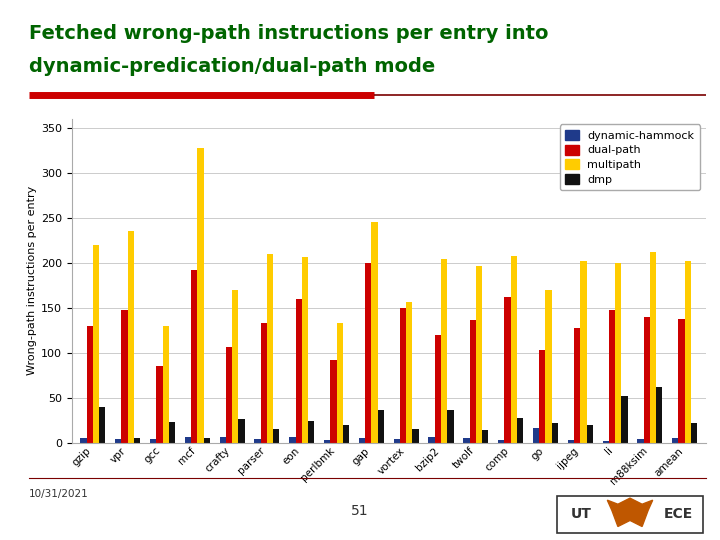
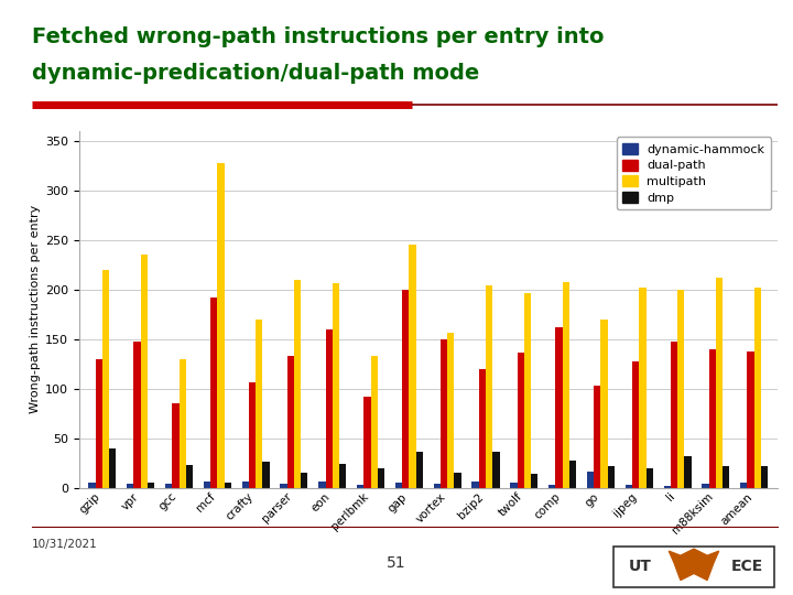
dmp/li: 52 -> 32
dmp/m88ksim: 62 -> 22
